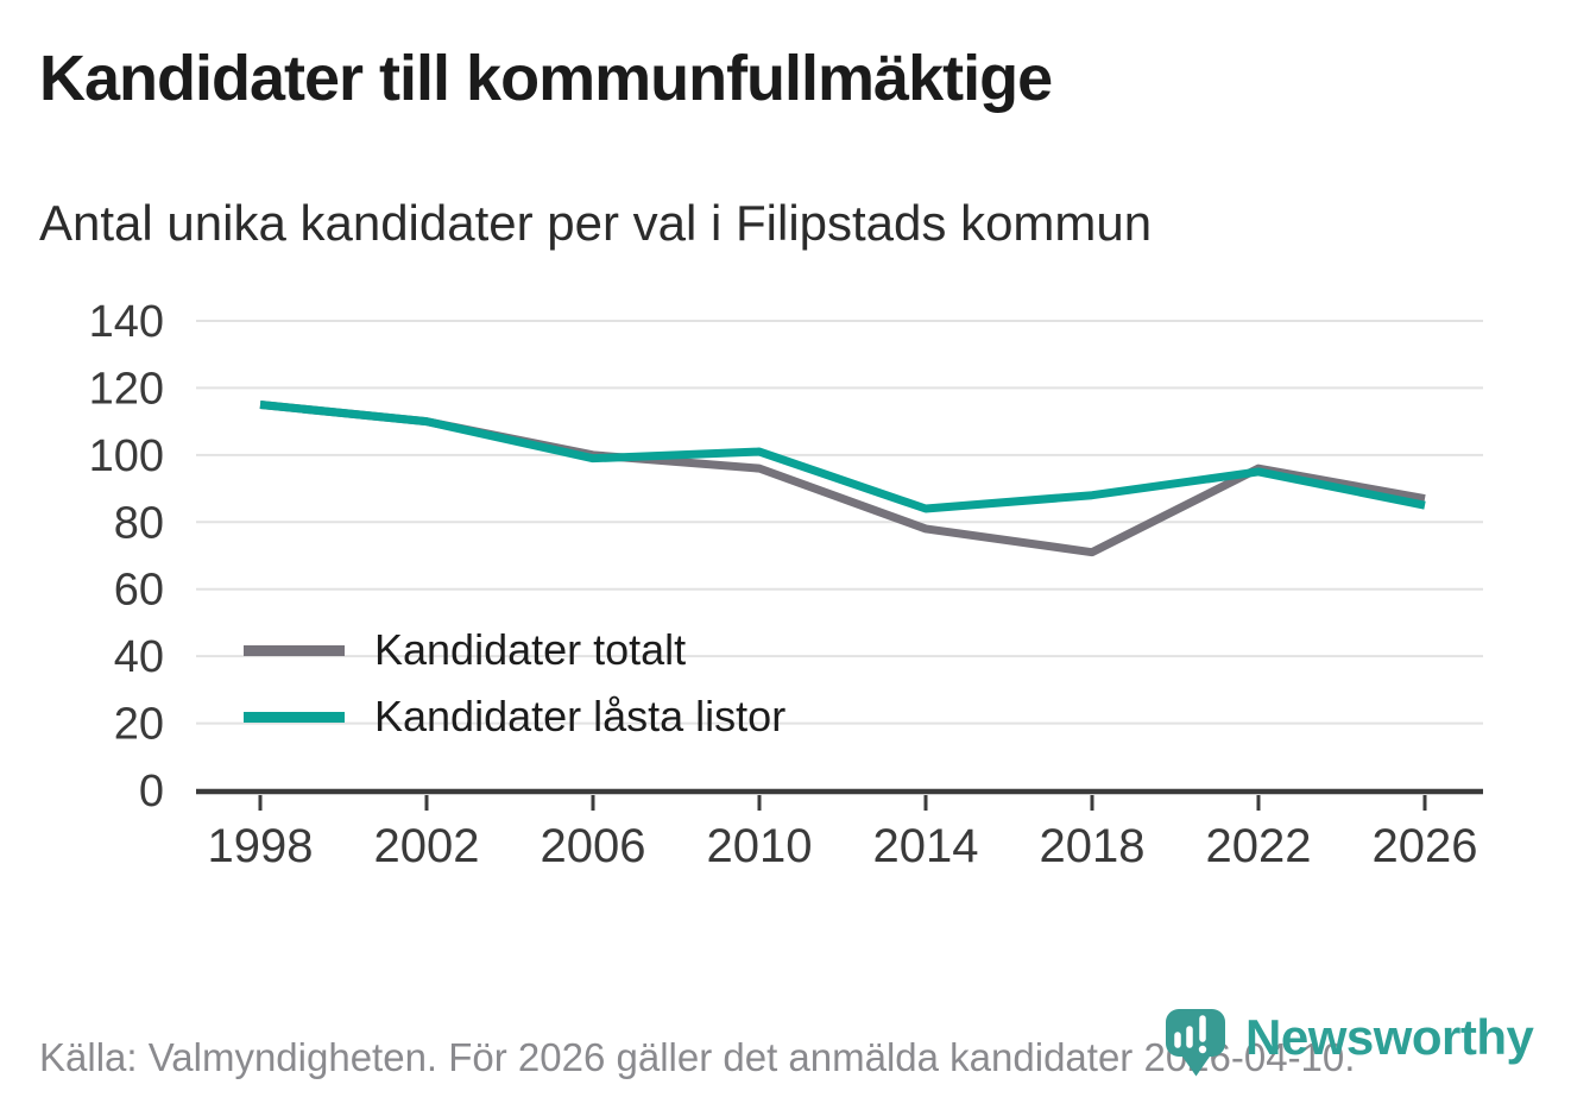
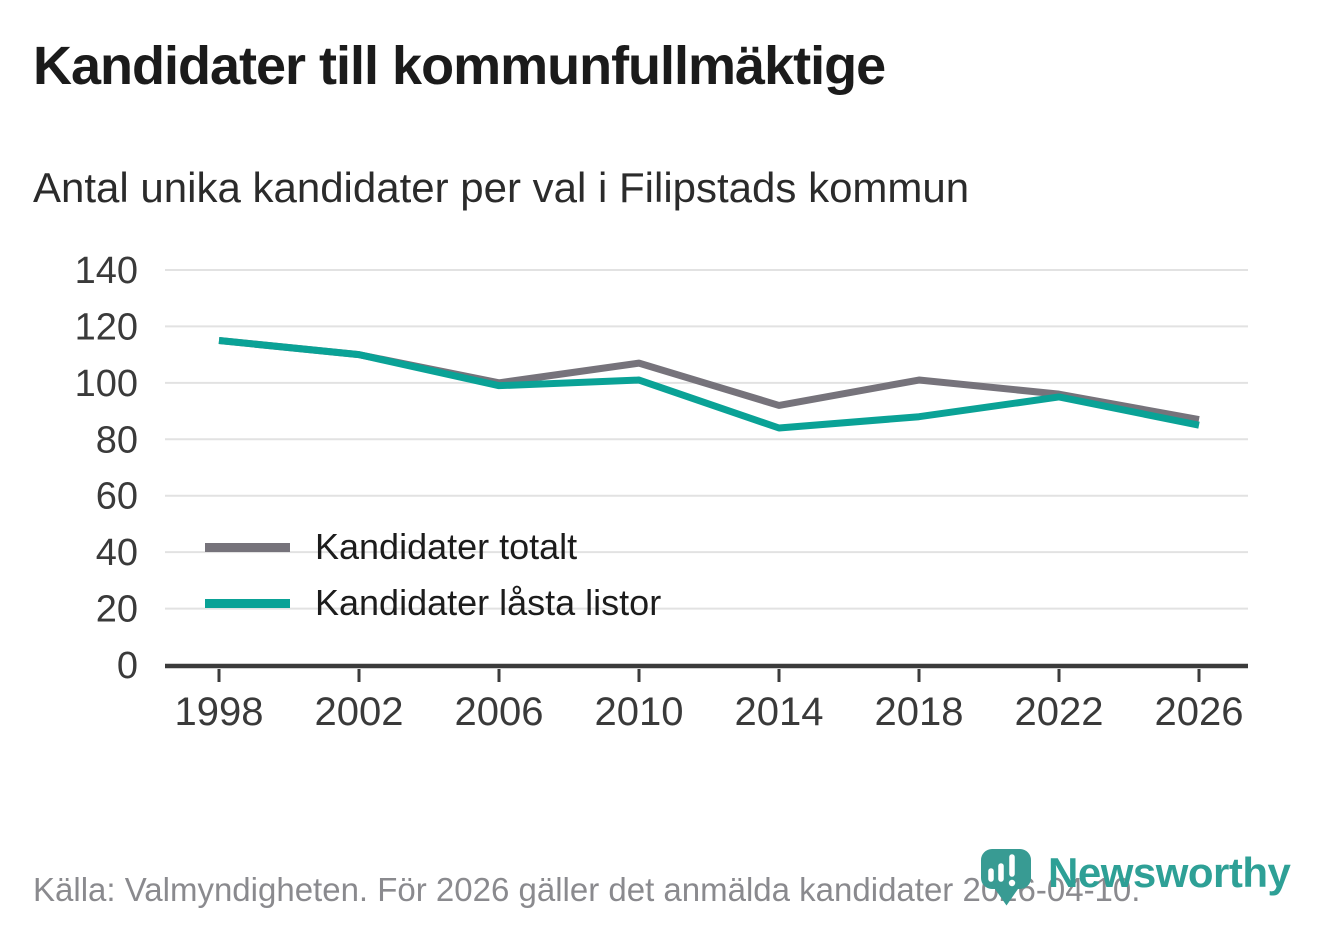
Kandidater totalt/2010: 96 -> 107
Kandidater totalt/2014: 78 -> 92
Kandidater totalt/2018: 71 -> 101
